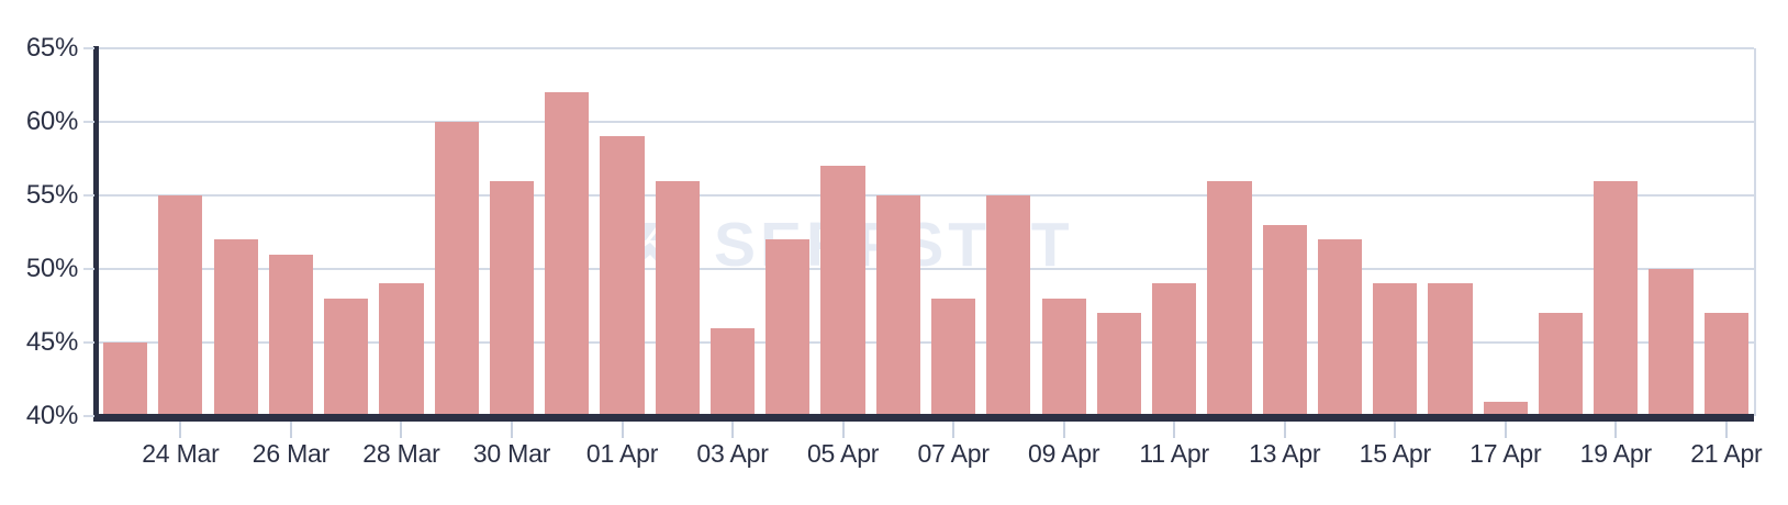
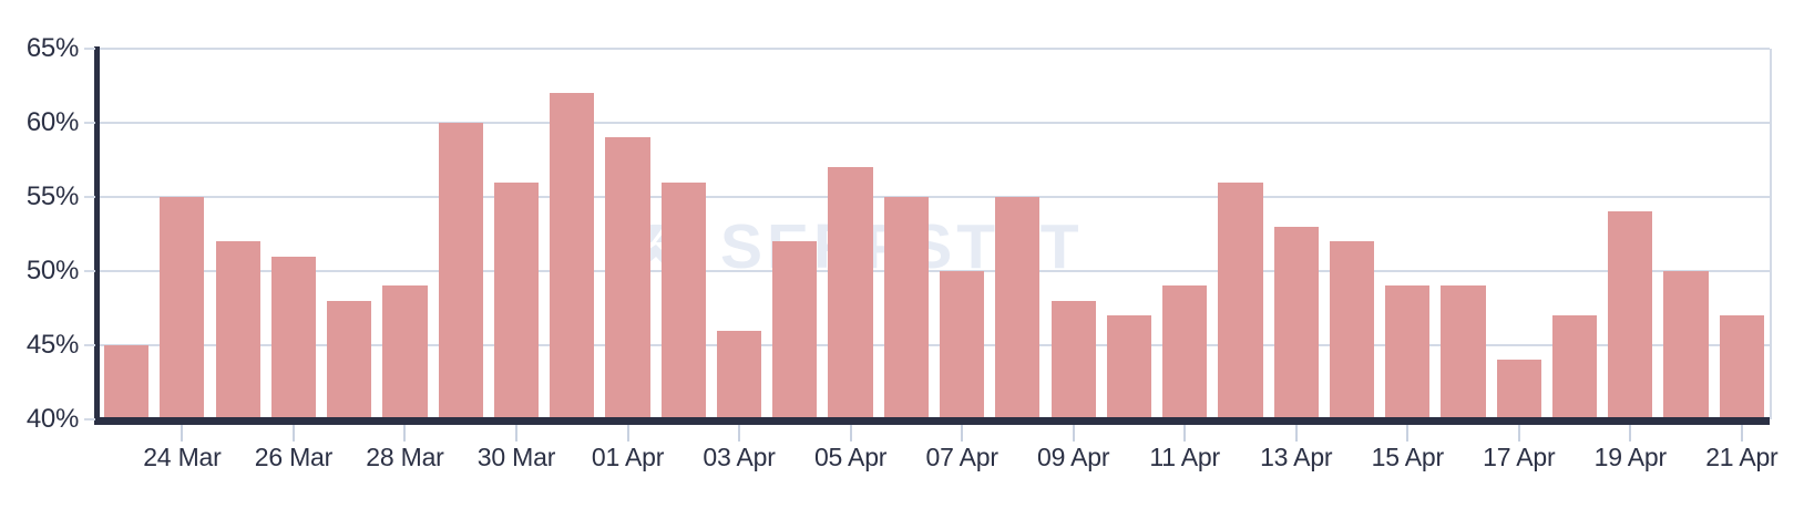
07 Apr: 48% -> 50%
17 Apr: 41% -> 44%
19 Apr: 56% -> 54%
